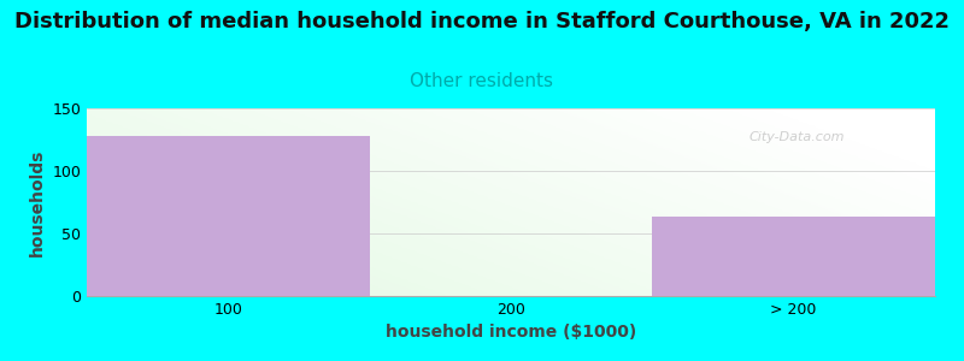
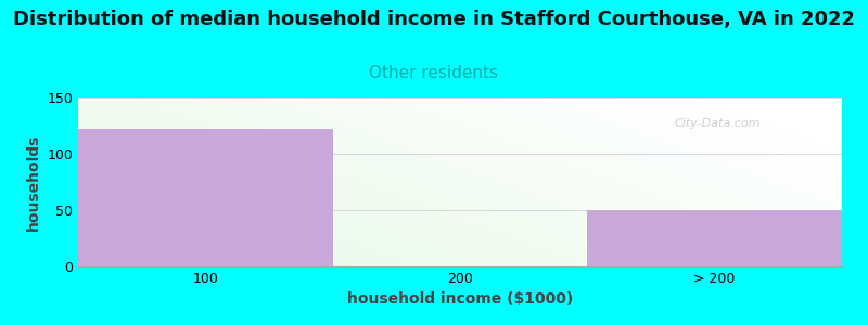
100: 128 -> 122
> 200: 63 -> 50
